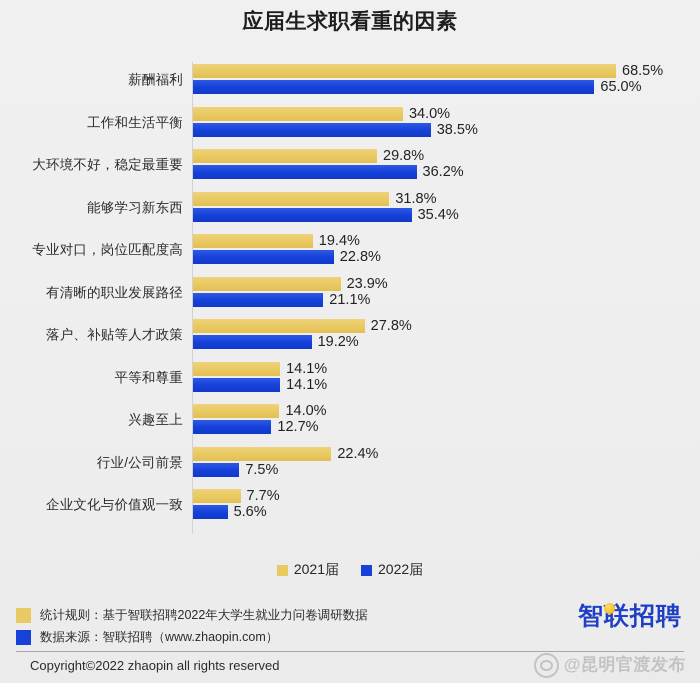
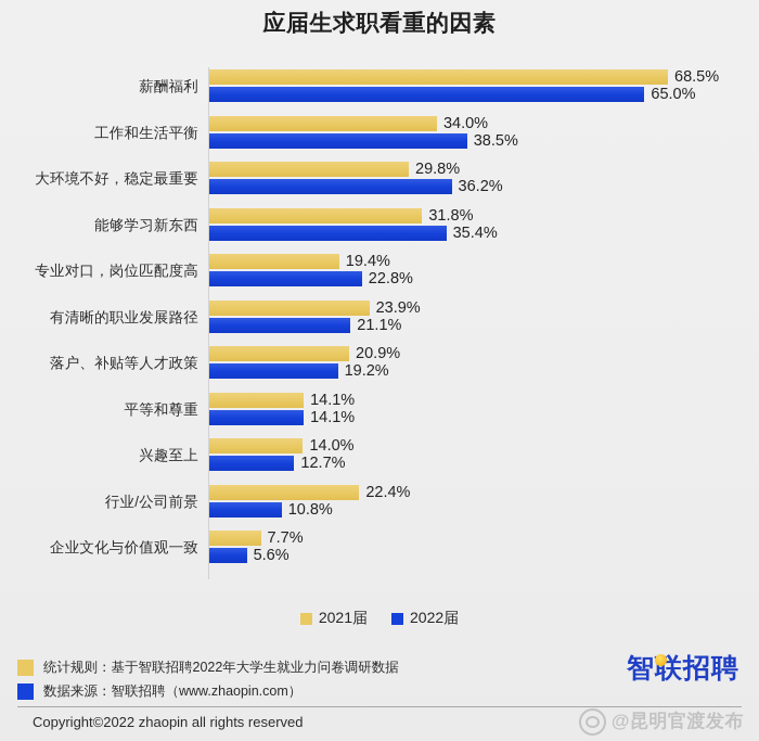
2021届/落户、补贴等人才政策: 27.8% -> 20.9%
2022届/行业/公司前景: 7.5% -> 10.8%
